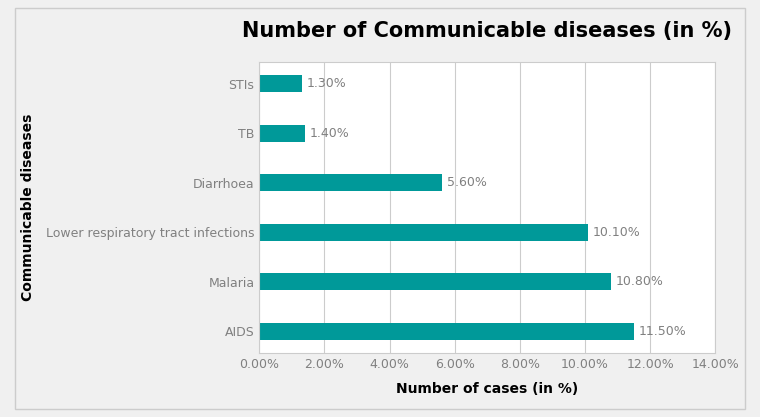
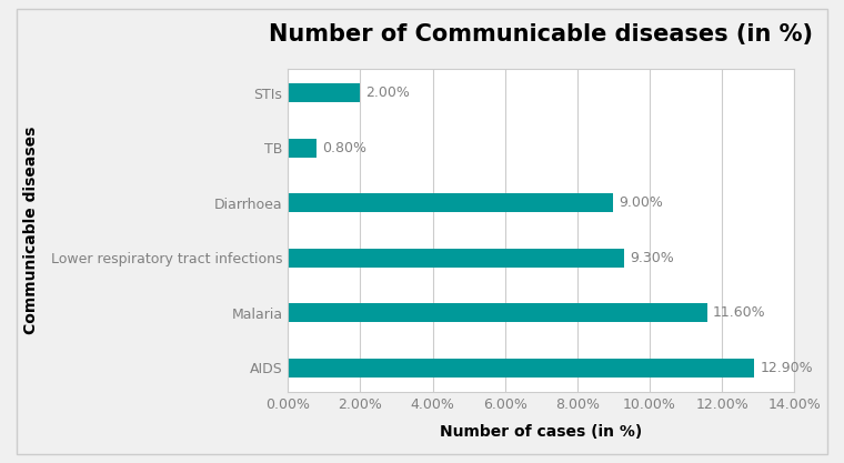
STIs: 1.30% -> 2.00%
TB: 1.40% -> 0.80%
Diarrhoea: 5.60% -> 9.00%
Lower respiratory tract infections: 10.10% -> 9.30%
Malaria: 10.80% -> 11.60%
AIDS: 11.50% -> 12.90%
